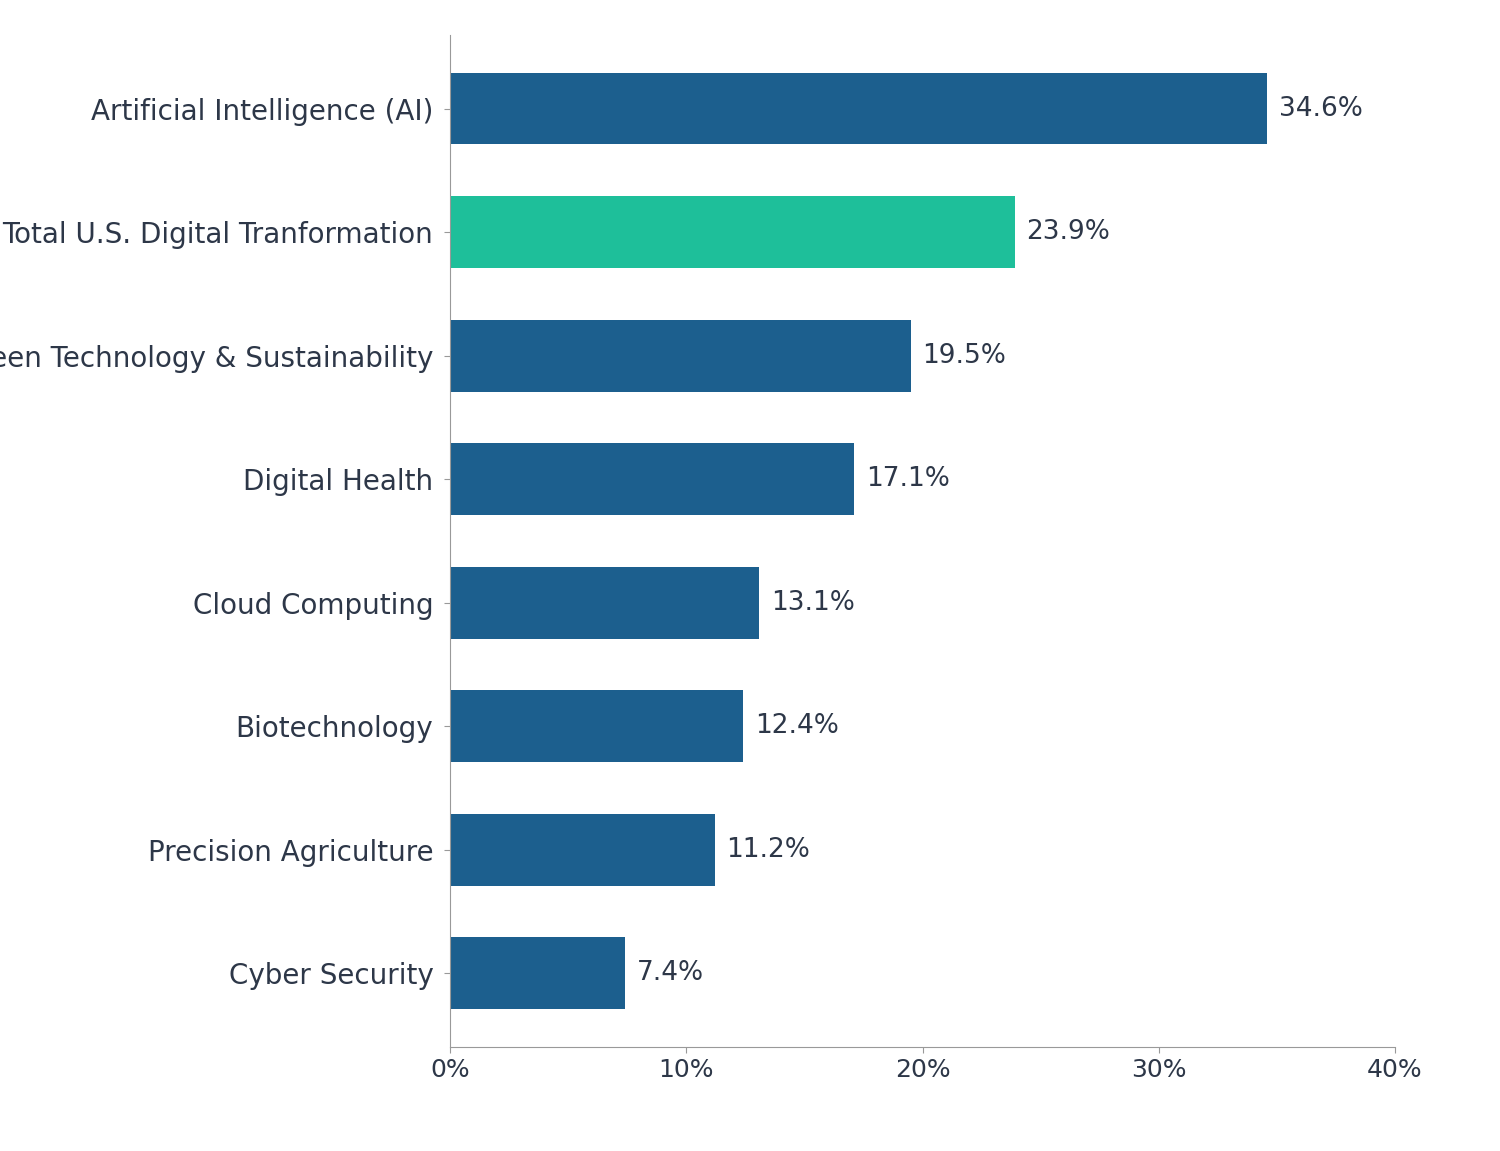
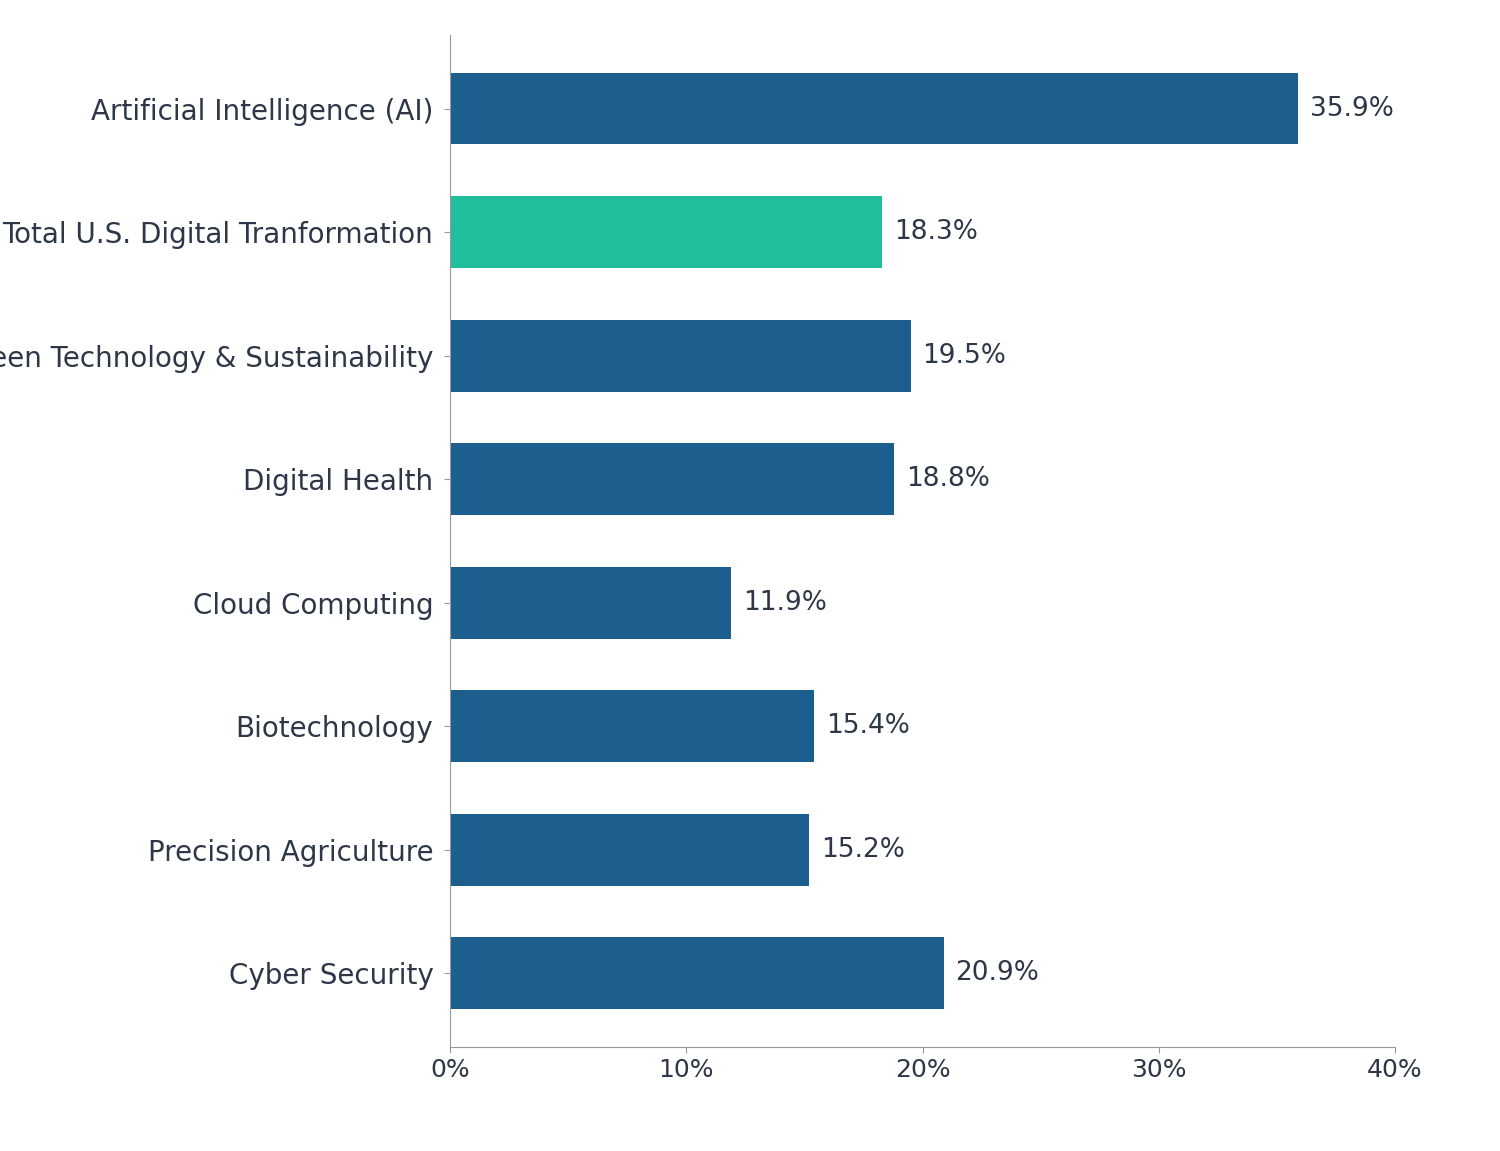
Artificial Intelligence (AI): 34.6% -> 35.9%
Total U.S. Digital Tranformation: 23.9% -> 18.3%
Digital Health: 17.1% -> 18.8%
Cloud Computing: 13.1% -> 11.9%
Biotechnology: 12.4% -> 15.4%
Precision Agriculture: 11.2% -> 15.2%
Cyber Security: 7.4% -> 20.9%
